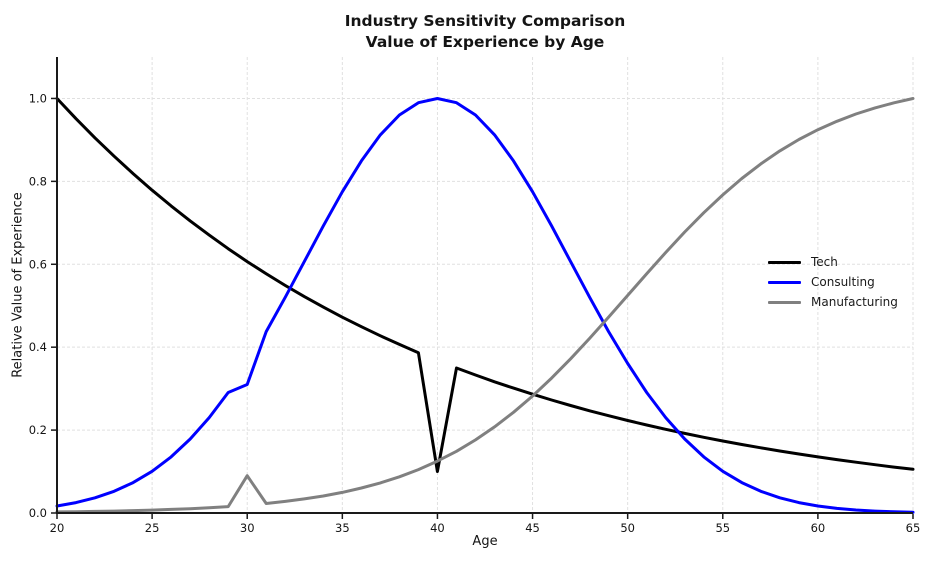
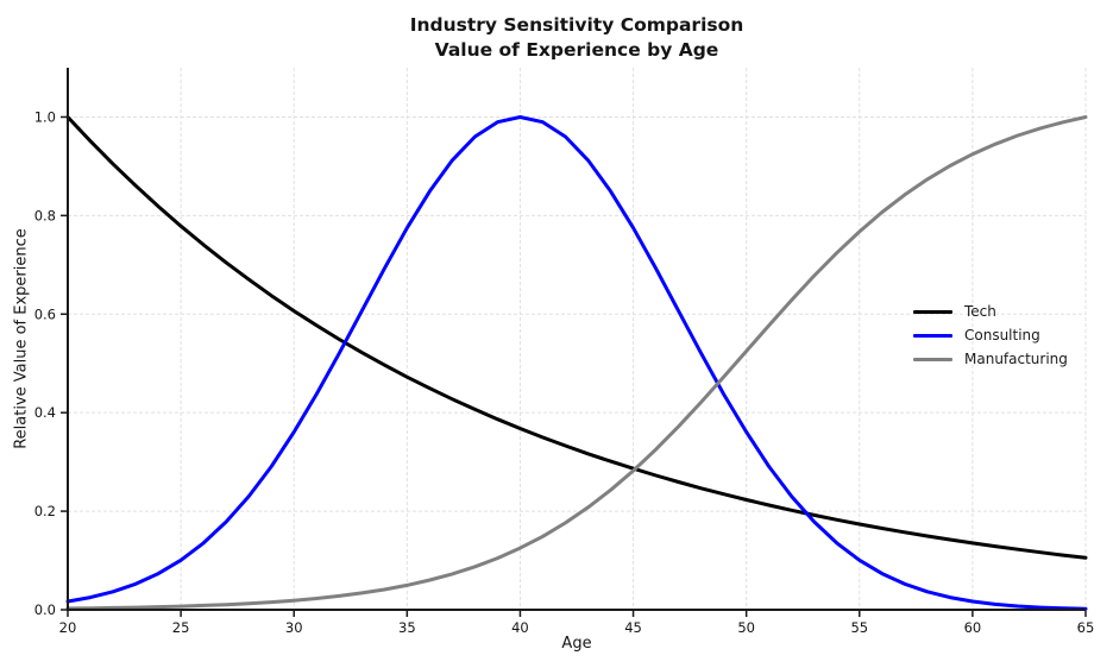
Consulting/30: 0.31 -> 0.36
Manufacturing/30: 0.09 -> 0.02
Tech/40: 0.10 -> 0.37
